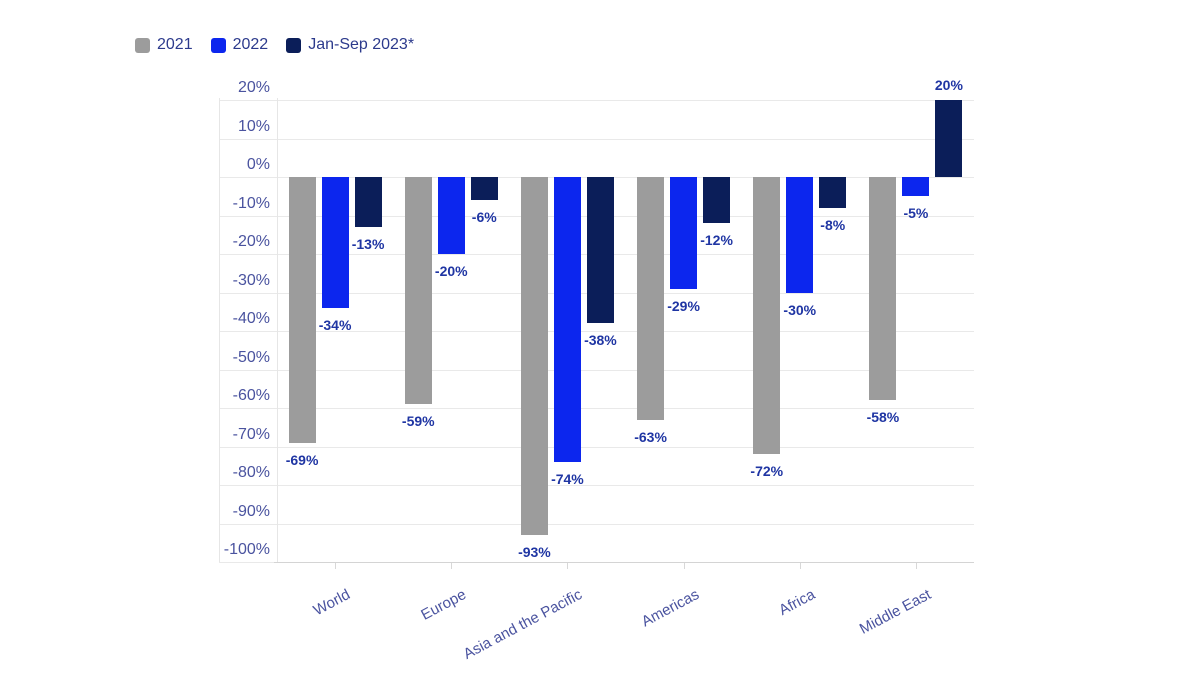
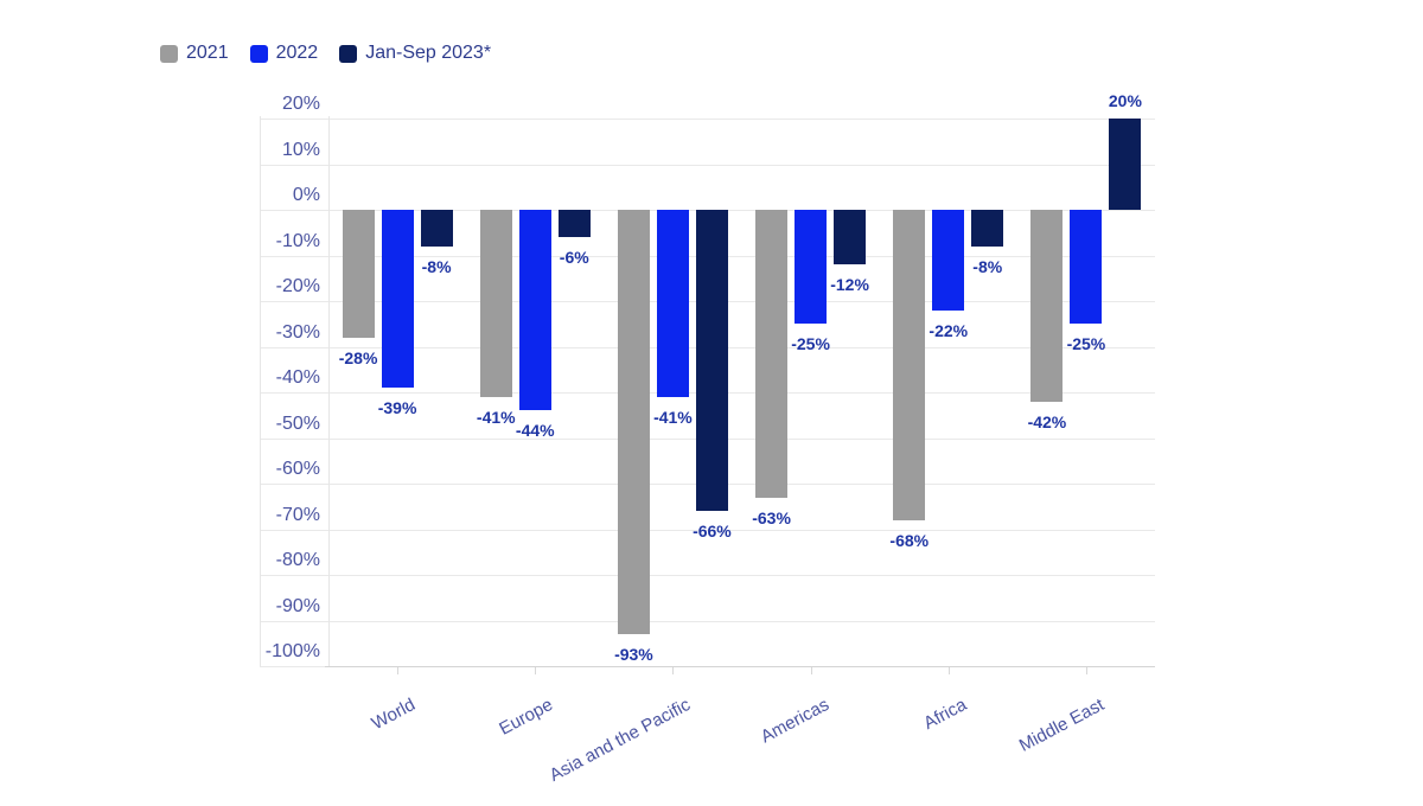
2021/World: -69% -> -28%
2022/World: -34% -> -39%
Jan-Sep 2023*/World: -13% -> -8%
2021/Europe: -59% -> -41%
2022/Europe: -20% -> -44%
2022/Asia and the Pacific: -74% -> -41%
Jan-Sep 2023*/Asia and the Pacific: -38% -> -66%
2022/Americas: -29% -> -25%
2021/Africa: -72% -> -68%
2022/Africa: -30% -> -22%
2021/Middle East: -58% -> -42%
2022/Middle East: -5% -> -25%
